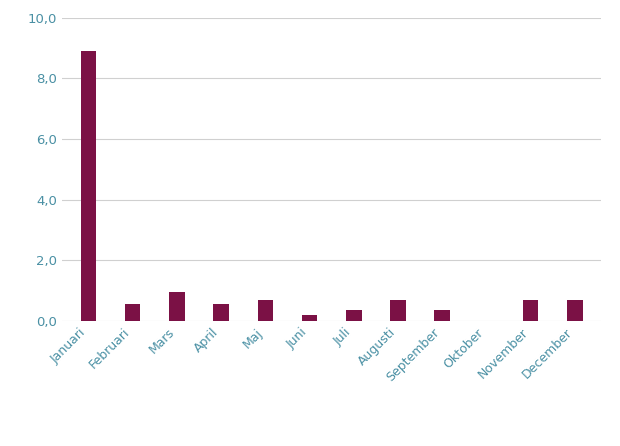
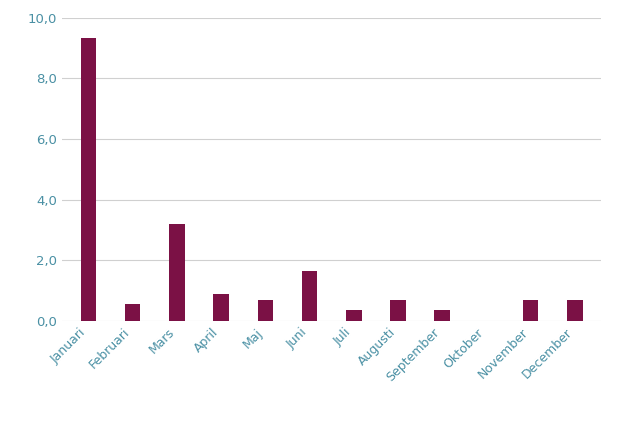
Januari: 8,90 -> 9,35
Mars: 0,95 -> 3,20
April: 0,55 -> 0,90
Juni: 0,20 -> 1,65
